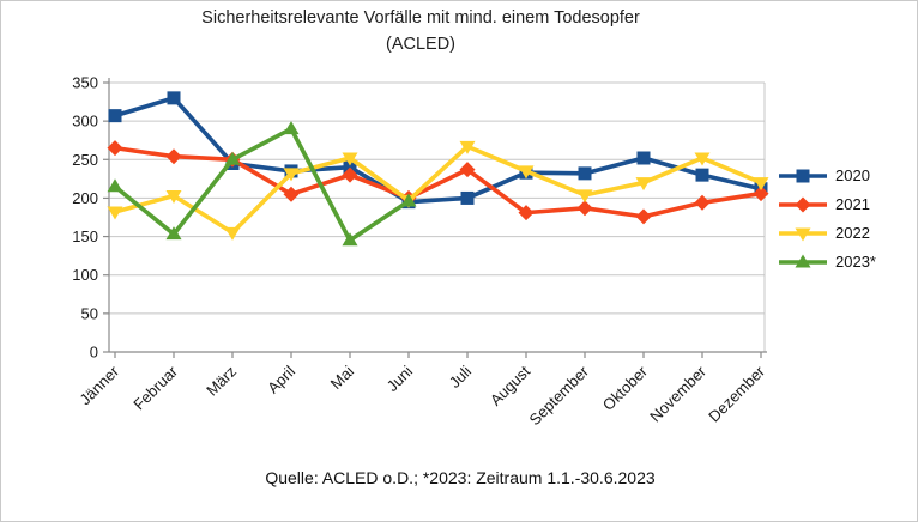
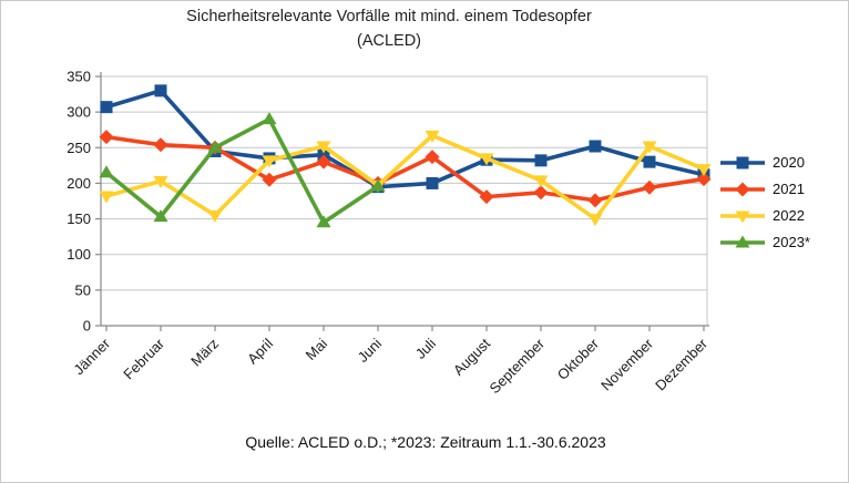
2022/Oktober: 220 -> 150
